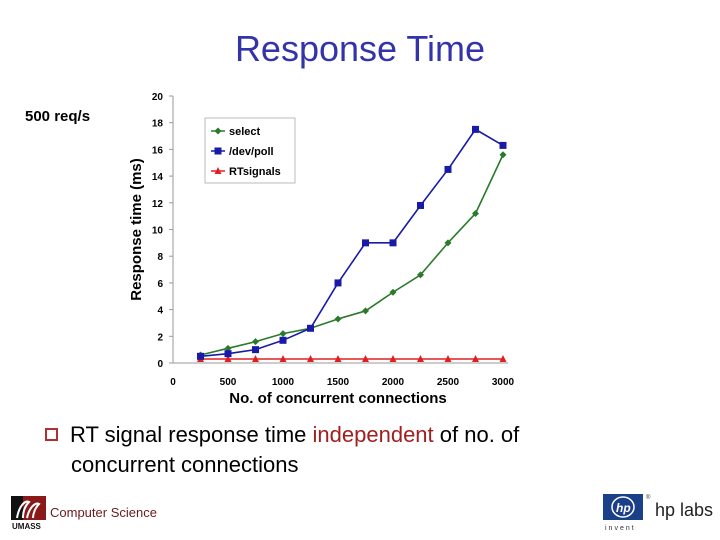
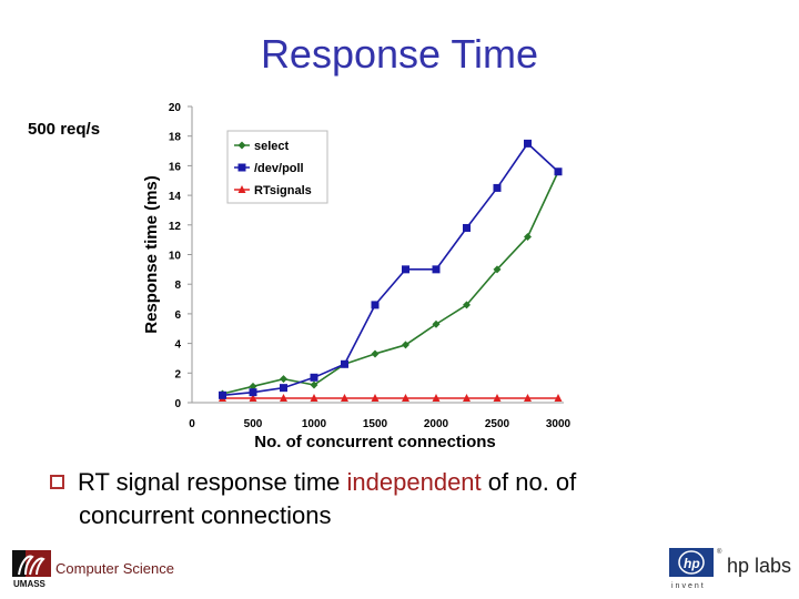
select/1000: 2.2 -> 1.2
/dev/poll/1500: 6.0 -> 6.6
/dev/poll/3000: 16.3 -> 15.6
